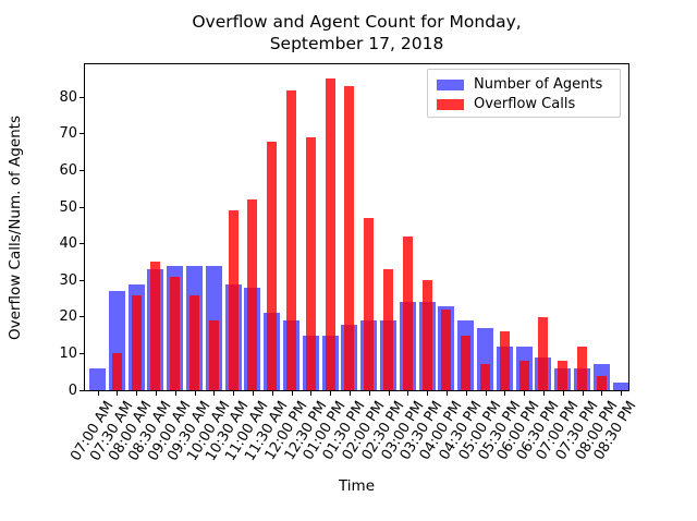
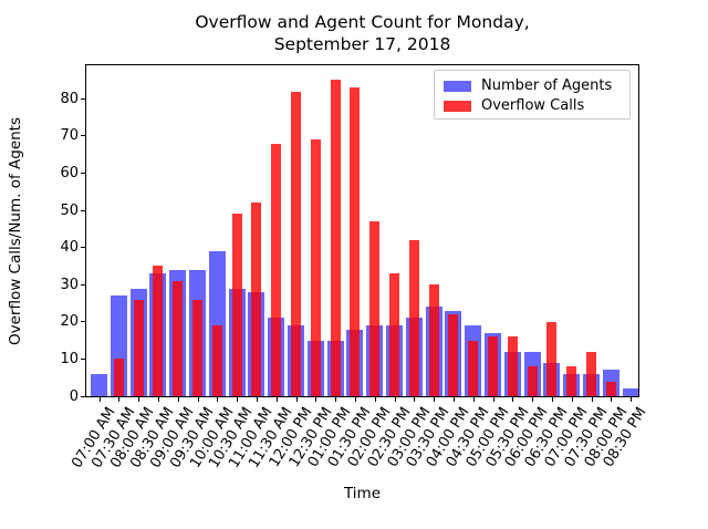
Number of Agents/10:00 AM: 34 -> 39
Number of Agents/03:00 PM: 24 -> 21
Overflow Calls/05:00 PM: 7 -> 16
